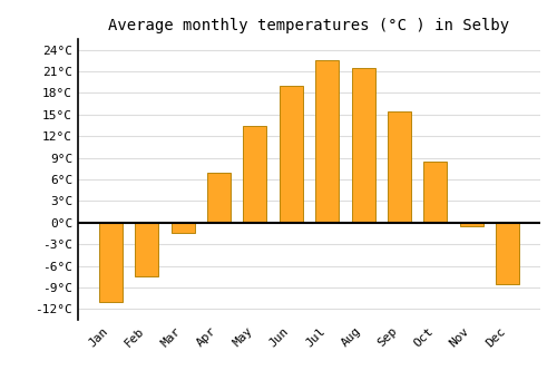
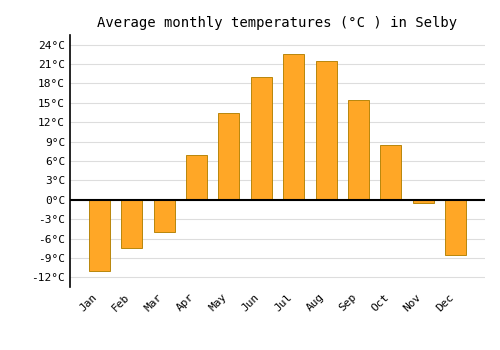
Mar: -1.5°C -> -5.0°C
